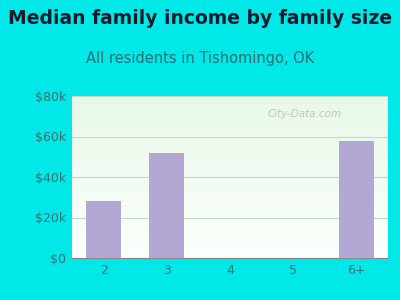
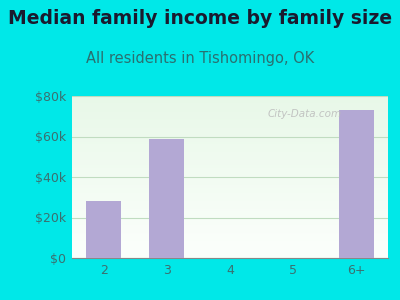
3: $52k -> $59k
6+: $58k -> $73k
